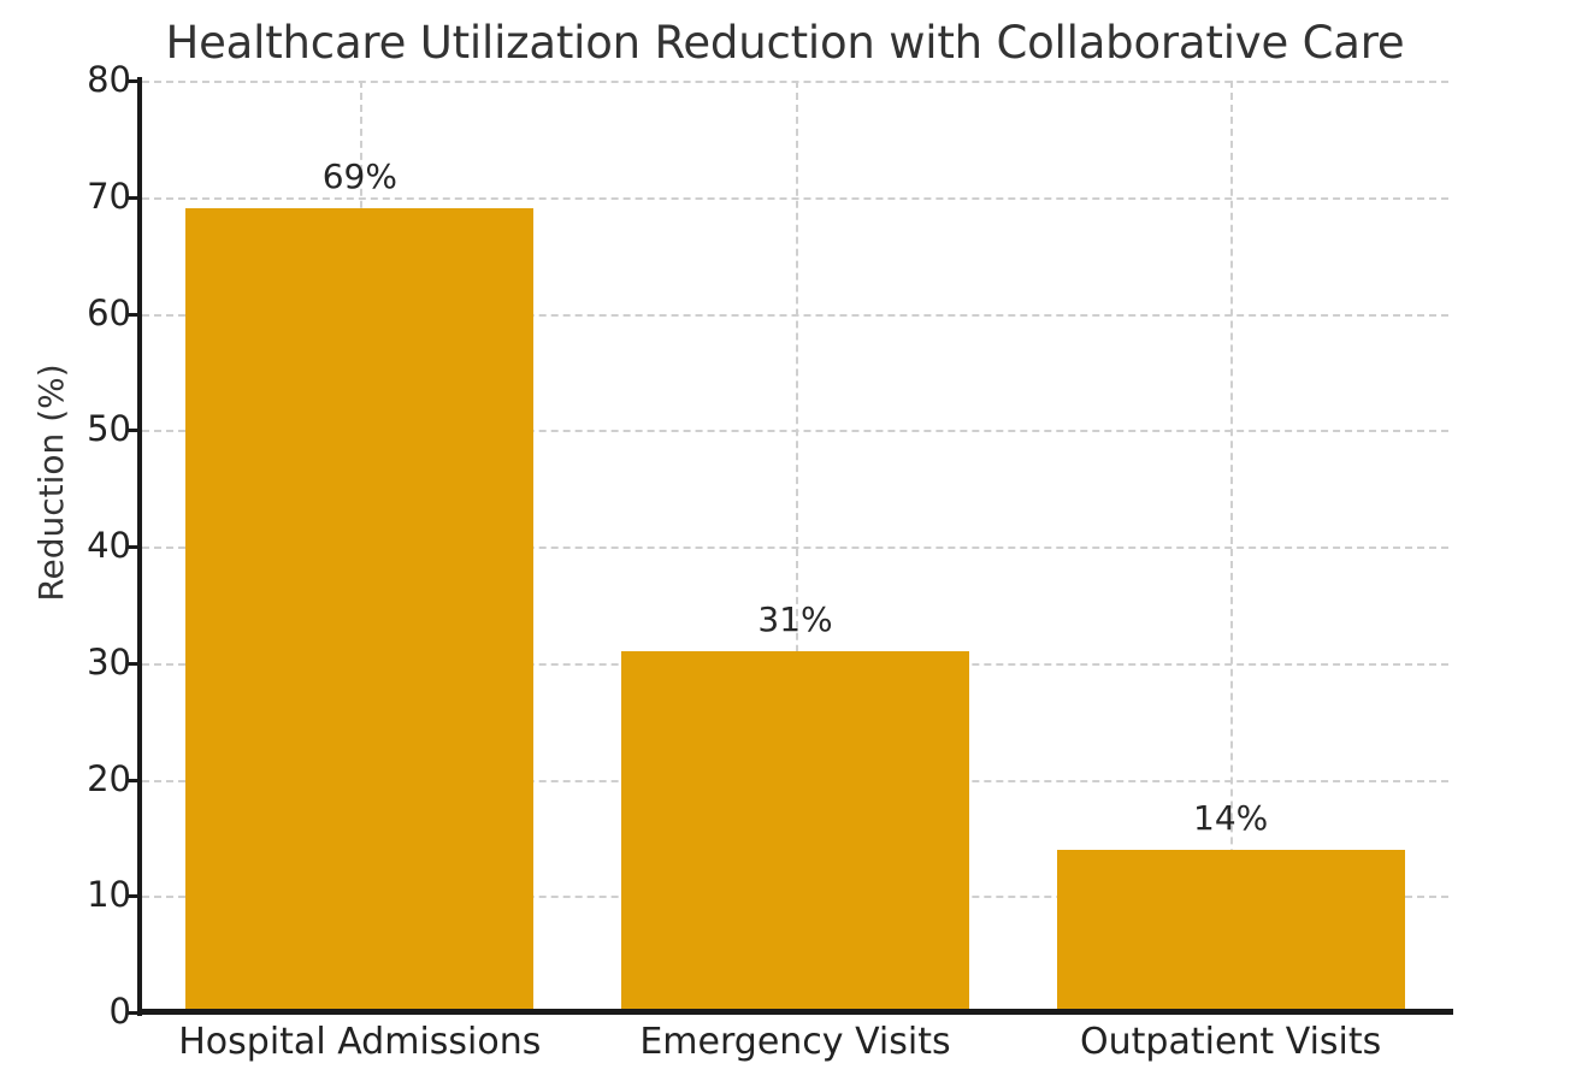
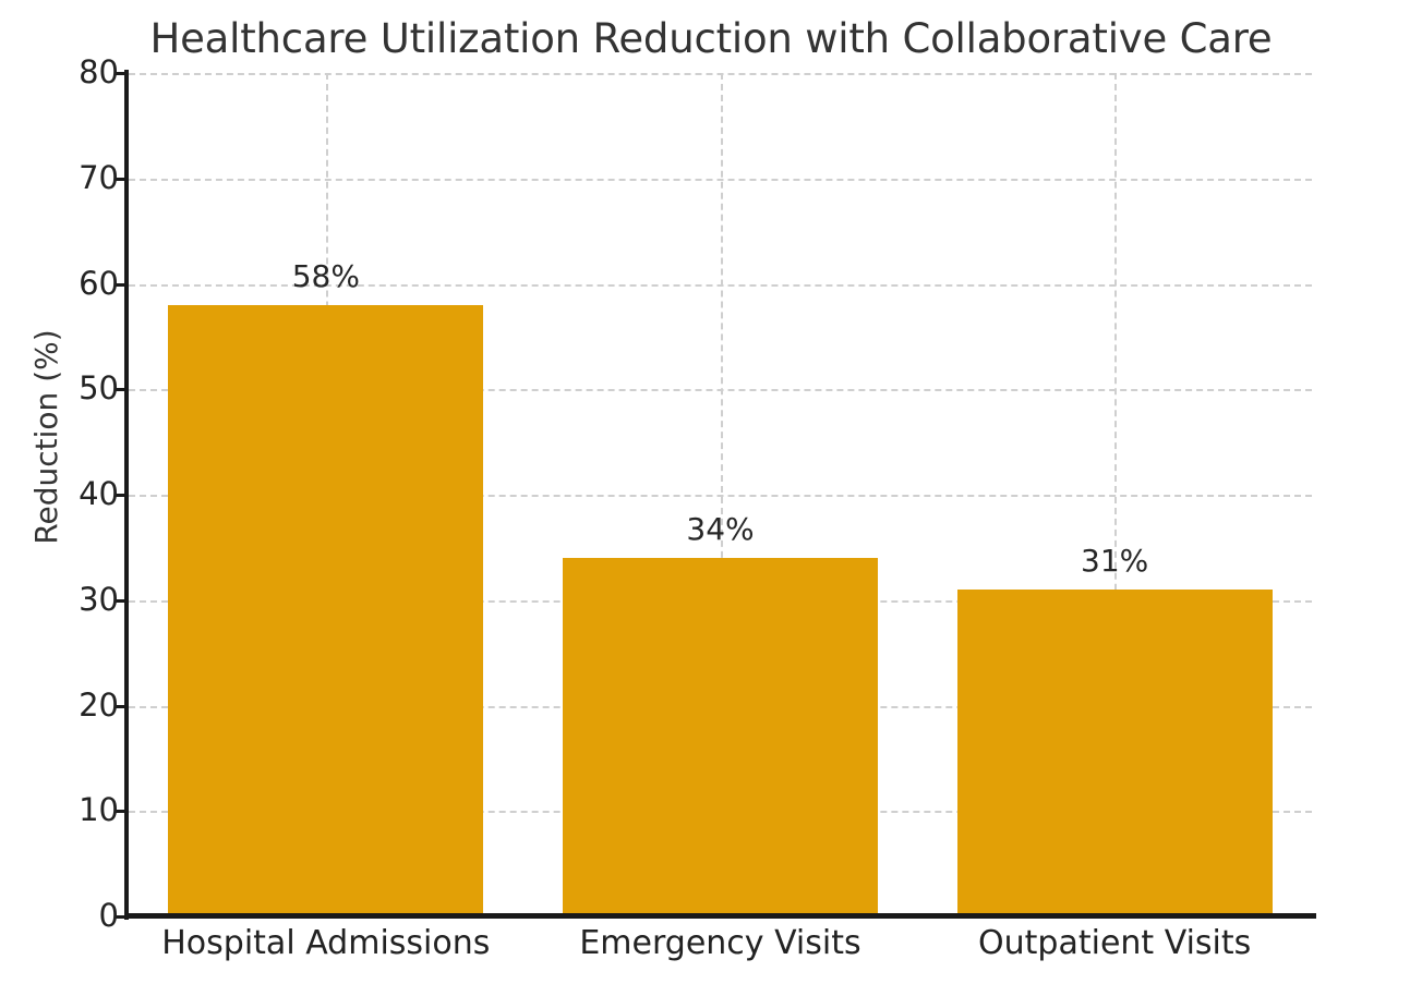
Hospital Admissions: 69% -> 58%
Emergency Visits: 31% -> 34%
Outpatient Visits: 14% -> 31%
